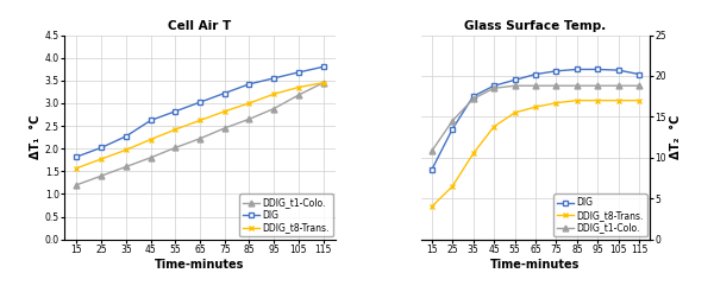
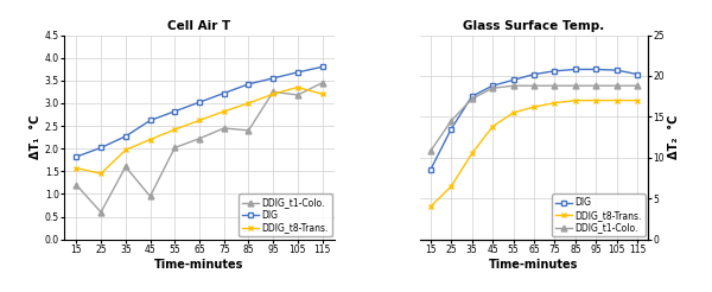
Cell Air T/DDIG_t1-Colo./25: 1.40 -> 0.60
Cell Air T/DDIG_t8-Trans./25: 1.77 -> 1.45
Cell Air T/DDIG_t1-Colo./45: 1.80 -> 0.95
Cell Air T/DDIG_t1-Colo./85: 2.65 -> 2.40
Cell Air T/DDIG_t1-Colo./95: 2.88 -> 3.25
Cell Air T/DDIG_t8-Trans./115: 3.45 -> 3.20
